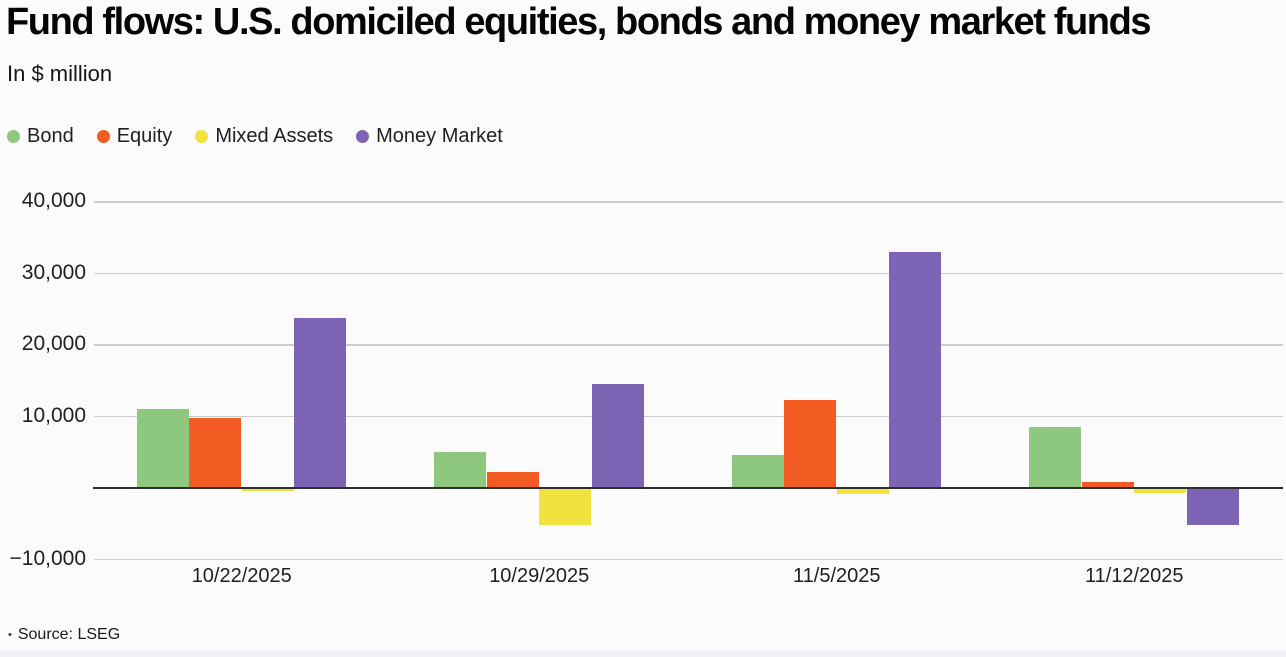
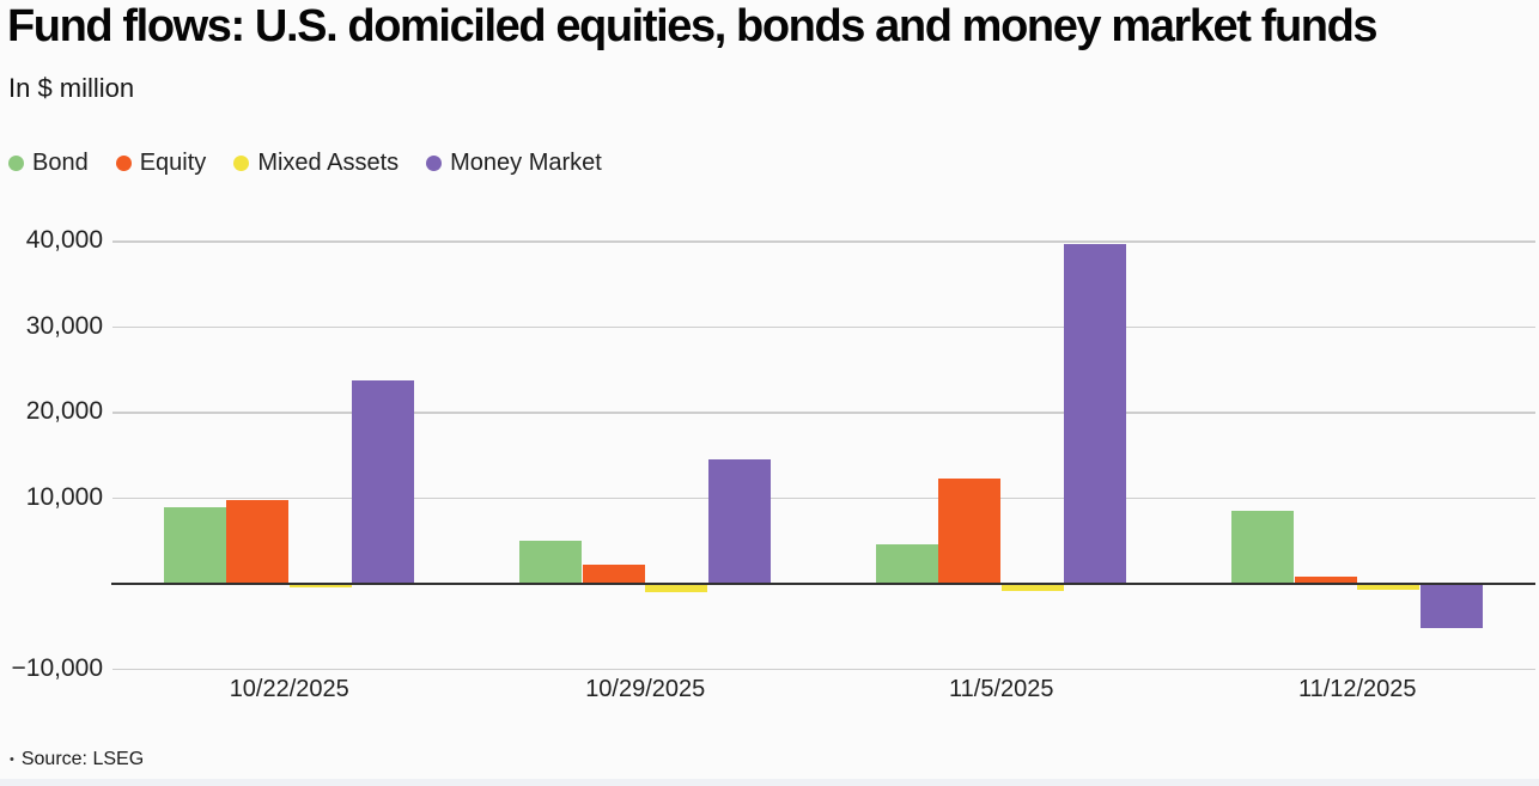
Bond/10/22/2025: 11000 -> 9000
Mixed Assets/10/29/2025: -5000 -> -1000
Money Market/11/5/2025: 33000 -> 40000
